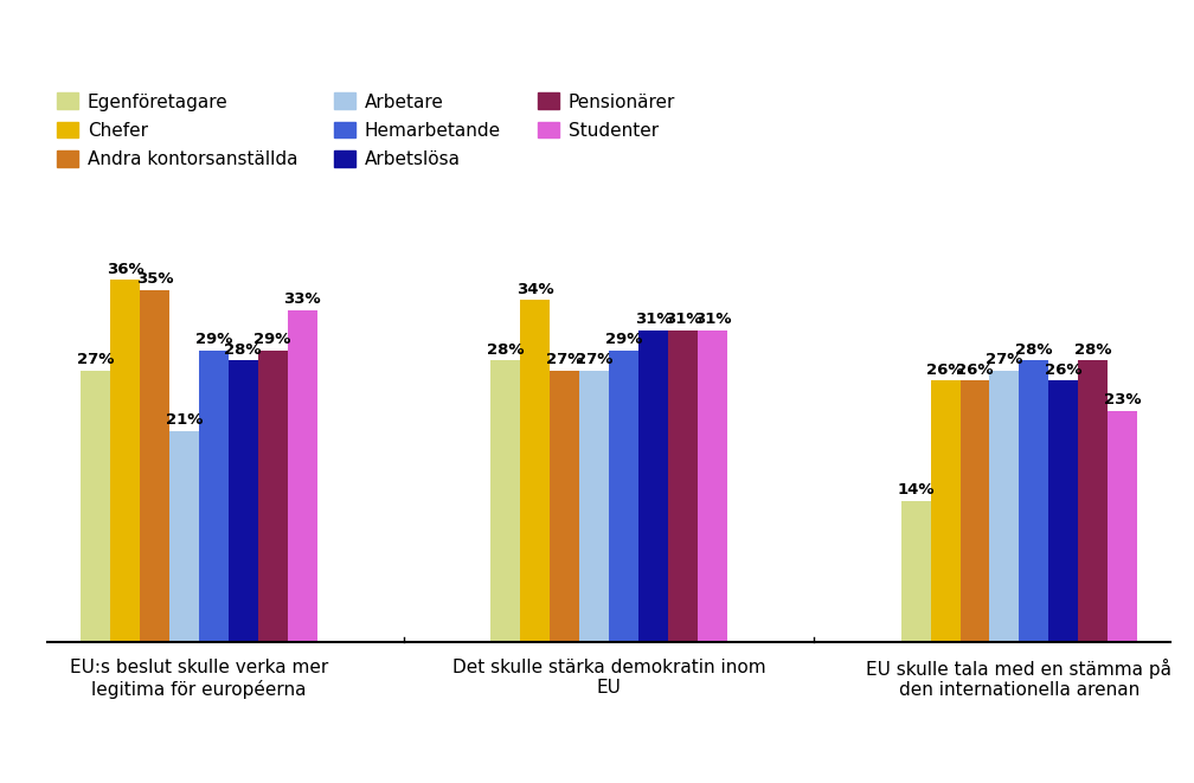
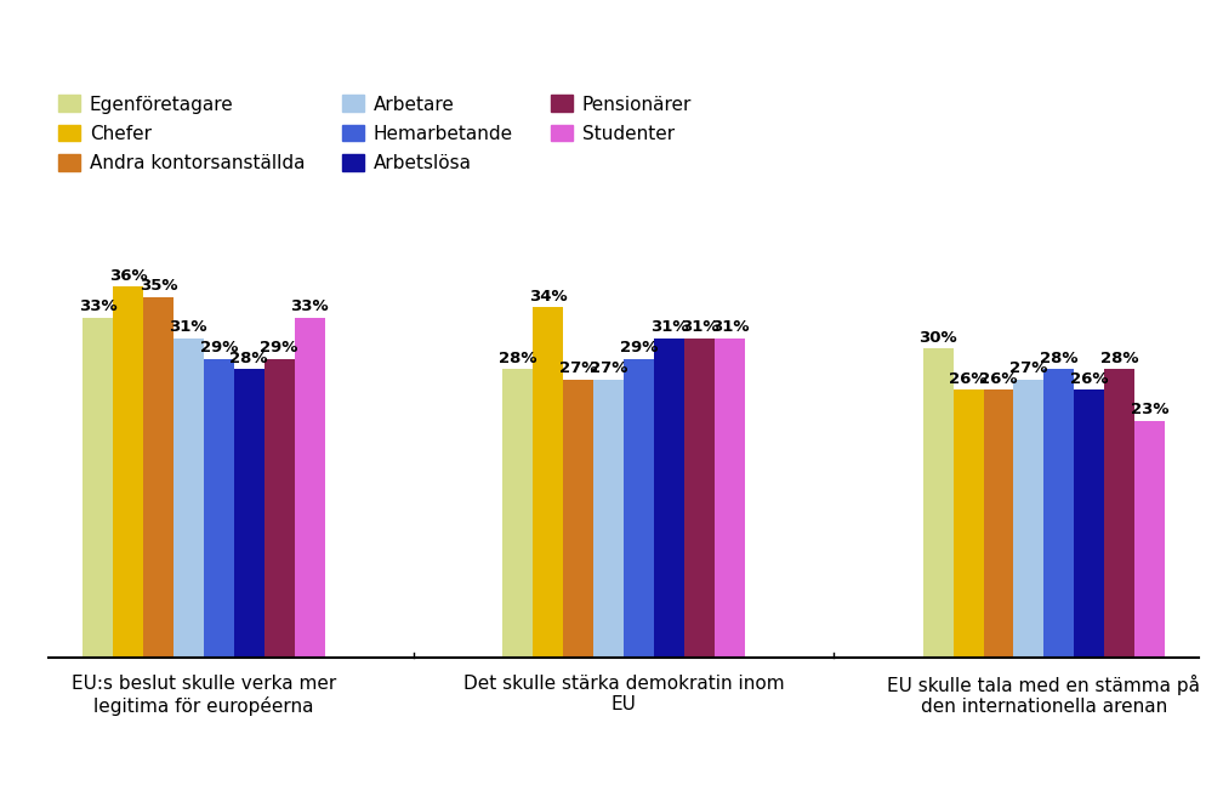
Egenföretagare/EU:s beslut skulle verka mer legitima för européerna: 27% -> 33%
Arbetare/EU:s beslut skulle verka mer legitima för européerna: 21% -> 31%
Egenföretagare/EU skulle tala med en stämma på den internationella arenan: 14% -> 30%
